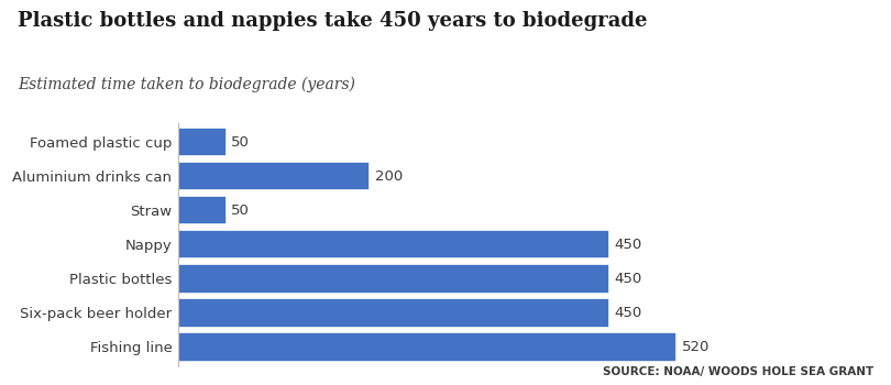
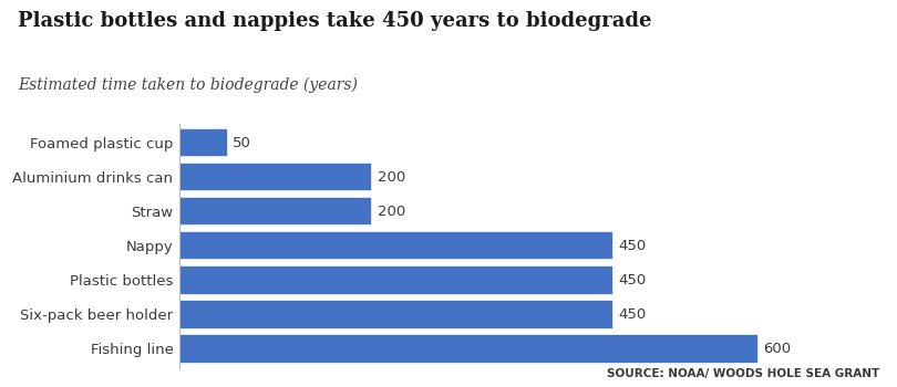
Straw: 50 -> 200
Fishing line: 520 -> 600
